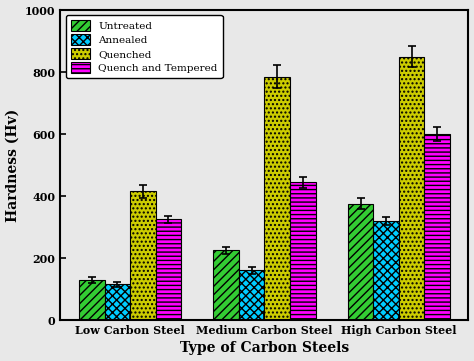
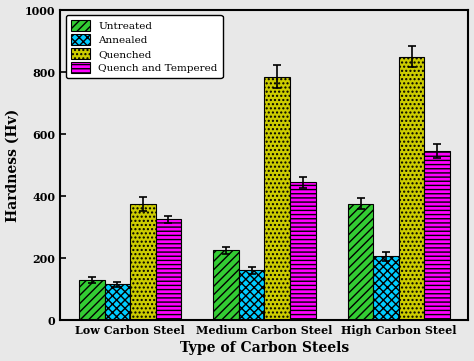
Quenched/Low Carbon Steel: 415 -> 375
Annealed/High Carbon Steel: 320 -> 205
Quench and Tempered/High Carbon Steel: 600 -> 545
